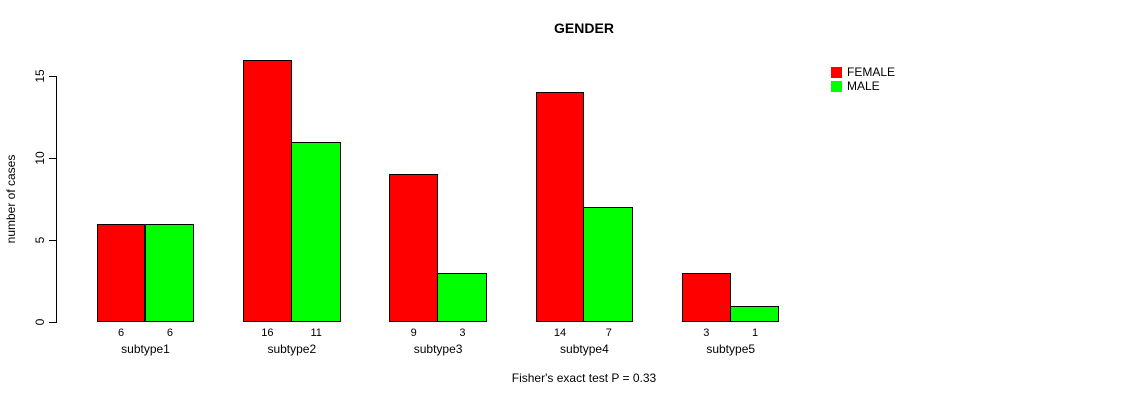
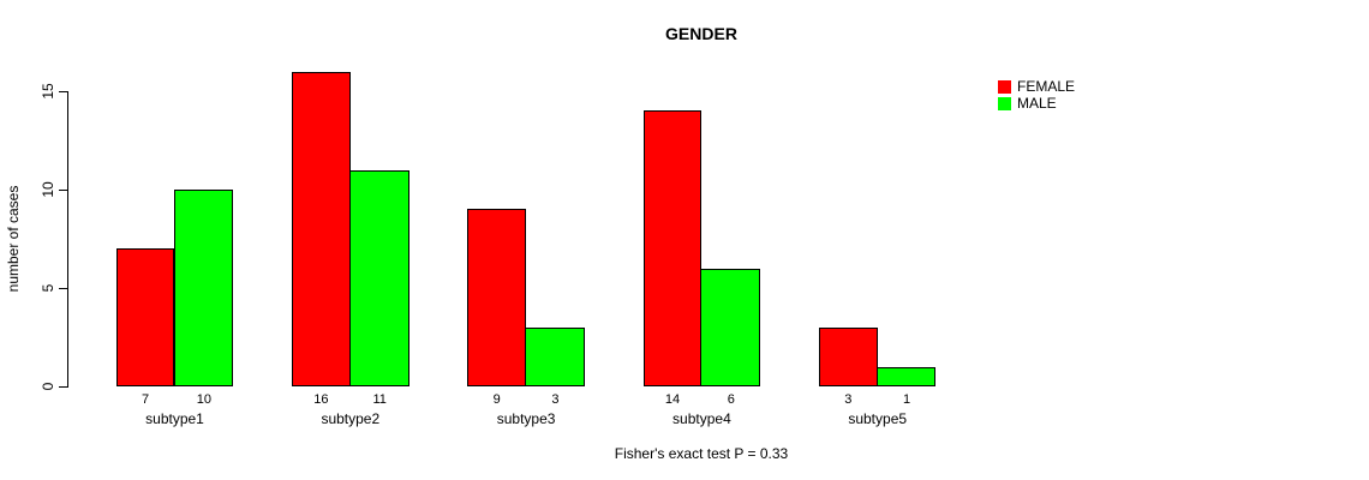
FEMALE/subtype1: 6 -> 7
MALE/subtype1: 6 -> 10
MALE/subtype4: 7 -> 6
